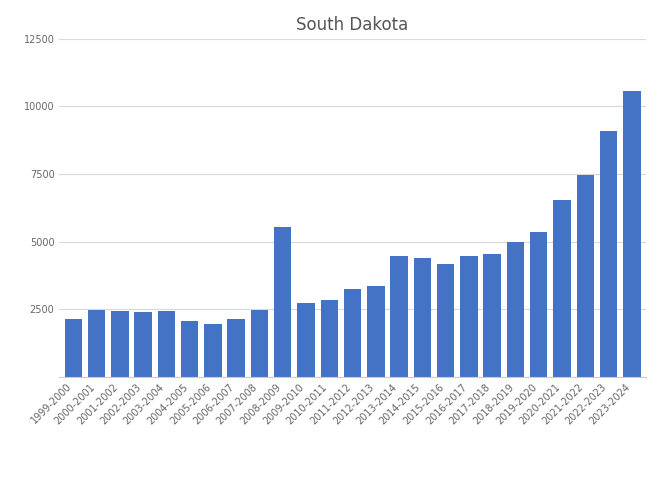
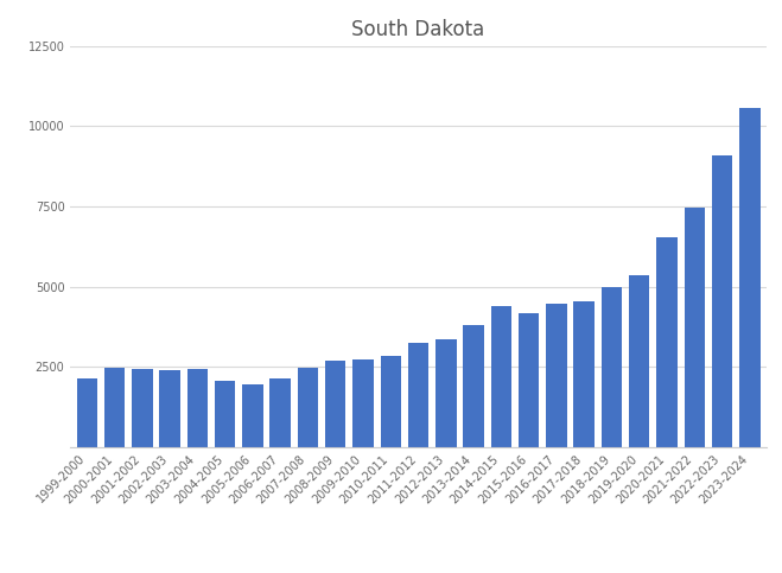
2008-2009: 5550 -> 2700
2013-2014: 4450 -> 3780
